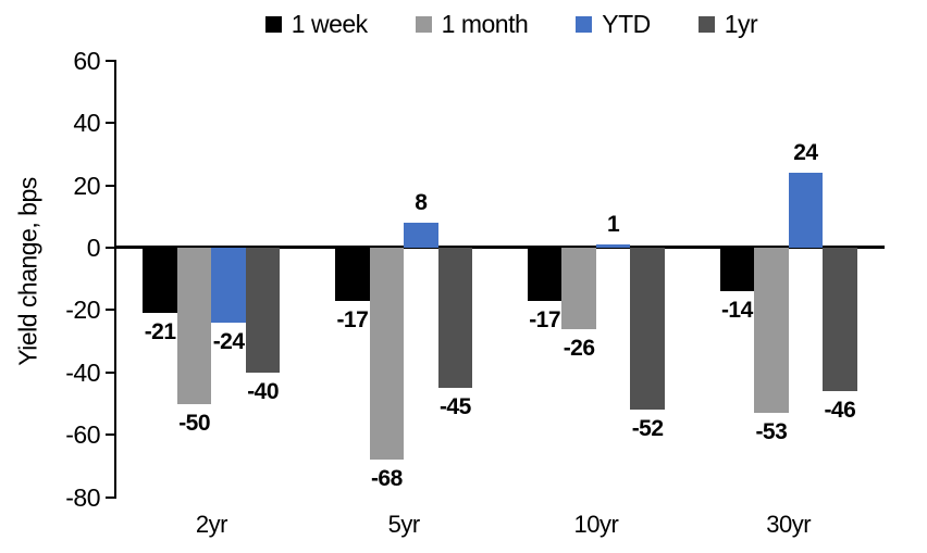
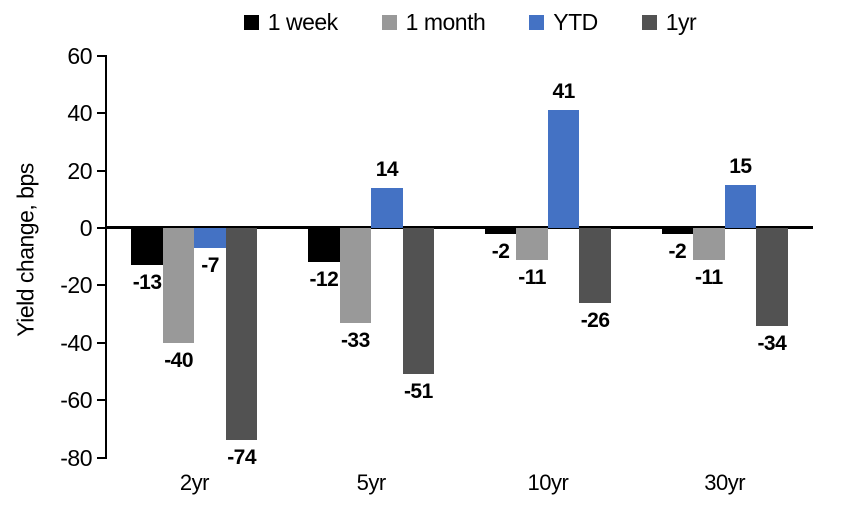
1 week/2yr: -21 -> -13
1 month/2yr: -50 -> -40
YTD/2yr: -24 -> -7
1yr/2yr: -40 -> -74
1 week/5yr: -17 -> -12
1 month/5yr: -68 -> -33
YTD/5yr: 8 -> 14
1yr/5yr: -45 -> -51
1 week/10yr: -17 -> -2
1 month/10yr: -26 -> -11
YTD/10yr: 1 -> 41
1yr/10yr: -52 -> -26
1 week/30yr: -14 -> -2
1 month/30yr: -53 -> -11
YTD/30yr: 24 -> 15
1yr/30yr: -46 -> -34
